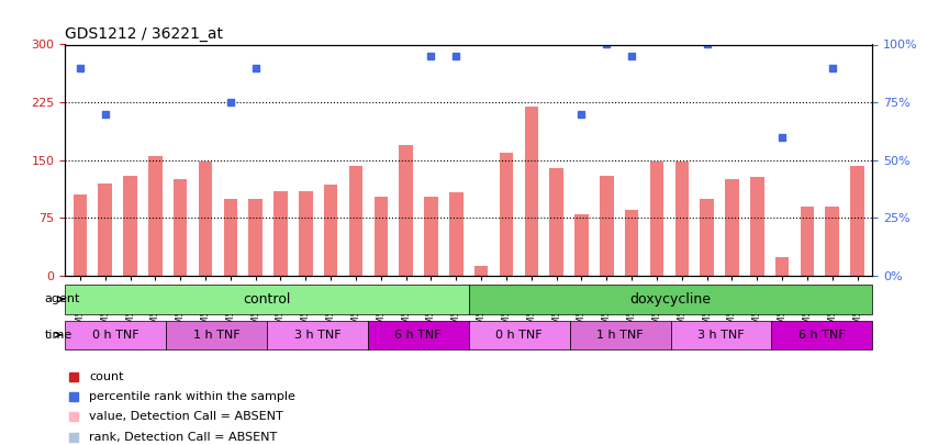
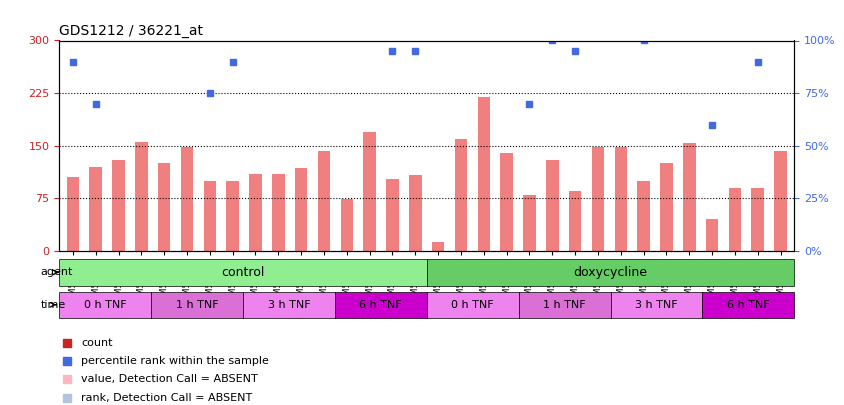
GSM50325: 103 -> 74
GSM50329: 128 -> 154
GSM50305: 25 -> 46
